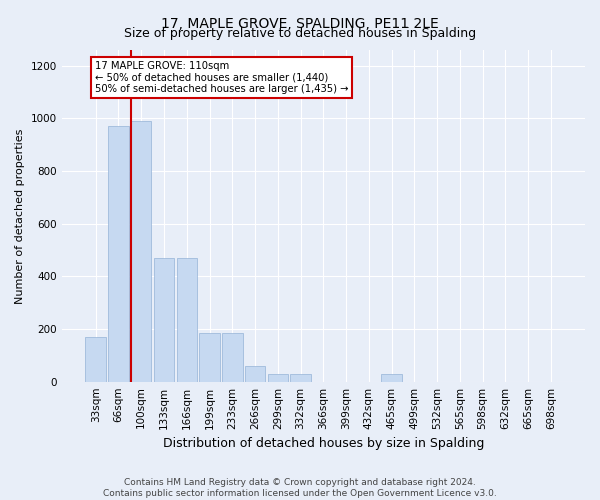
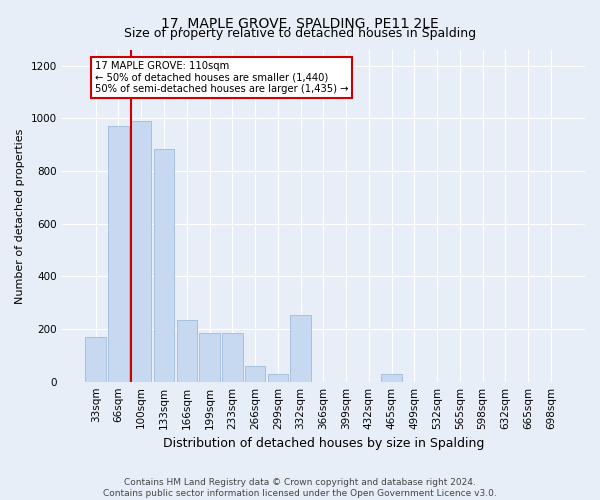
133sqm: 470 -> 885
166sqm: 470 -> 235
332sqm: 30 -> 255
